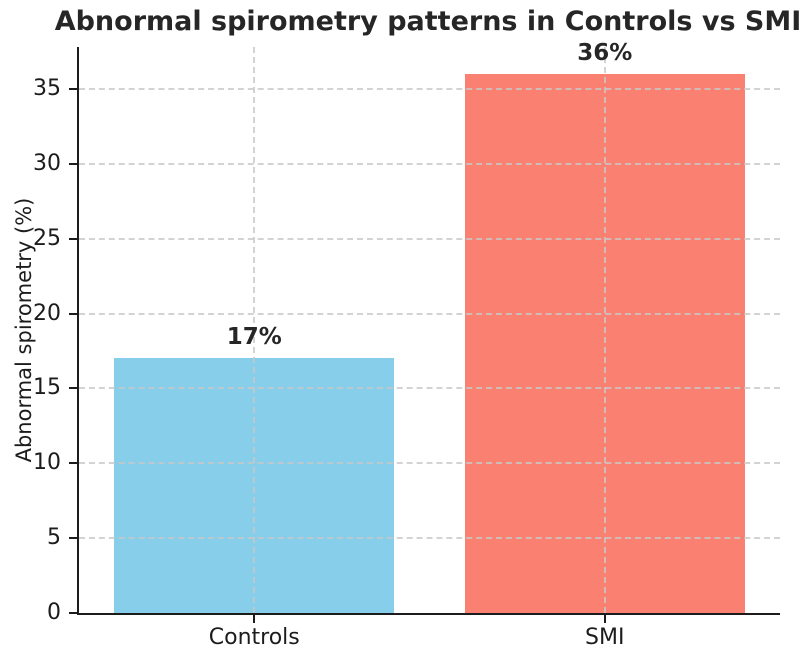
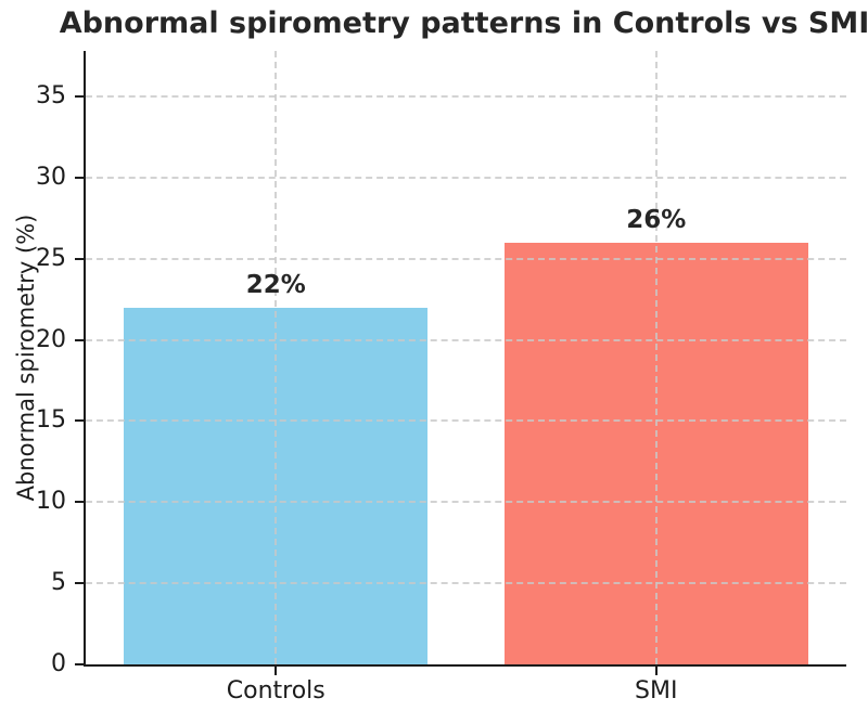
Controls: 17% -> 22%
SMI: 36% -> 26%
